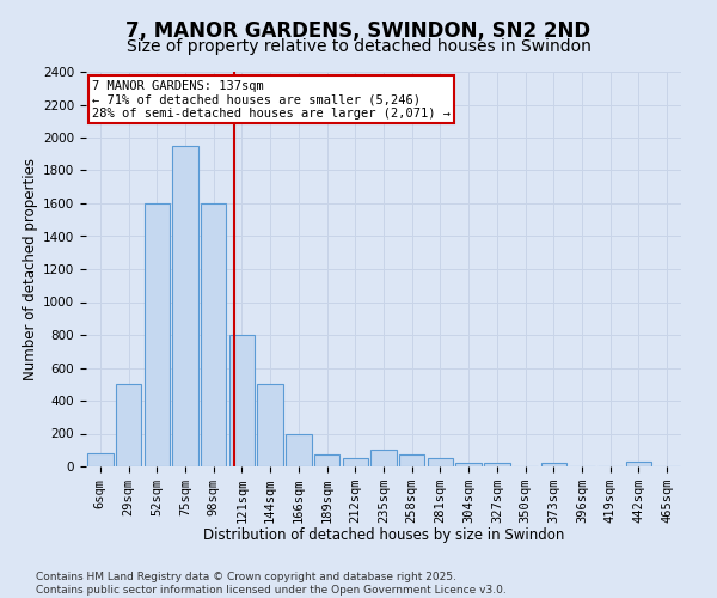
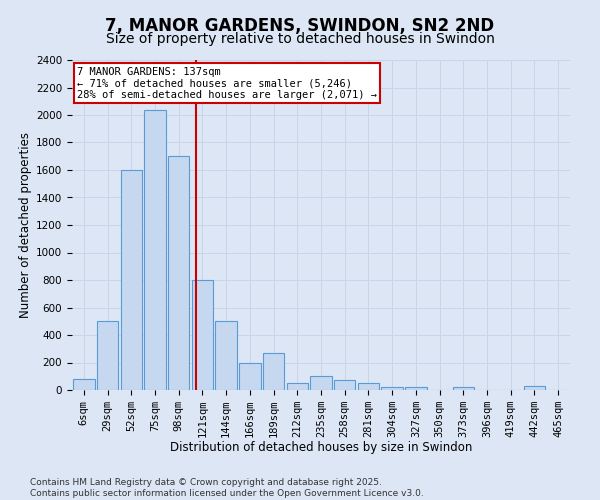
75sqm: 1950 -> 2040
98sqm: 1600 -> 1700
189sqm: 80 -> 270
